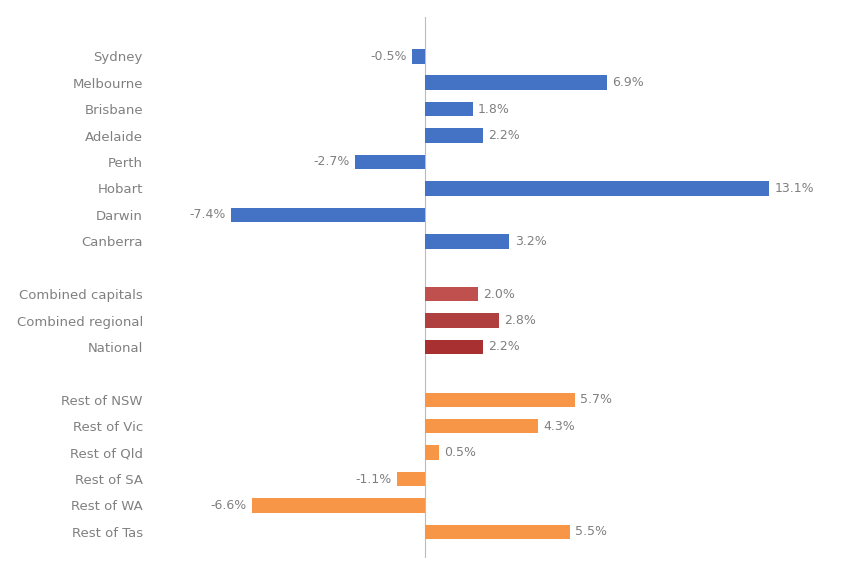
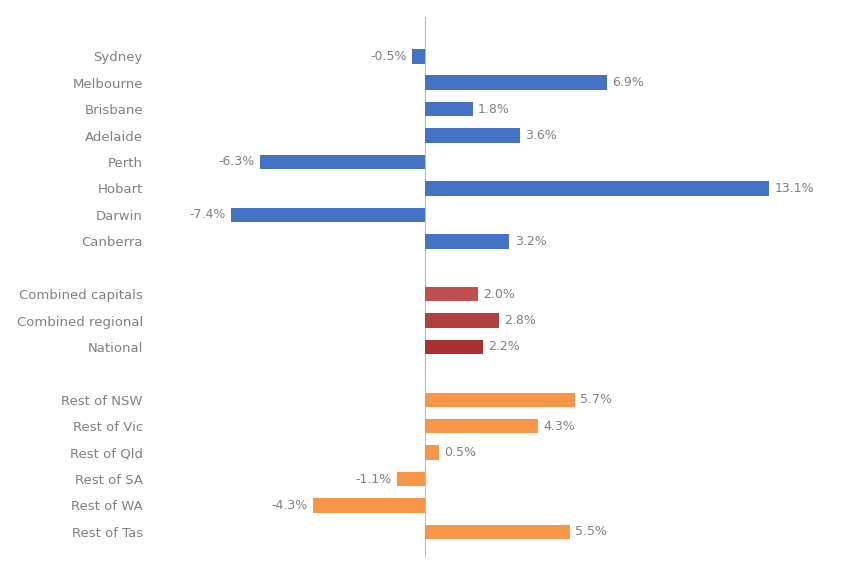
Adelaide: 2.2% -> 3.6%
Perth: -2.7% -> -6.3%
Rest of WA: -6.6% -> -4.3%
